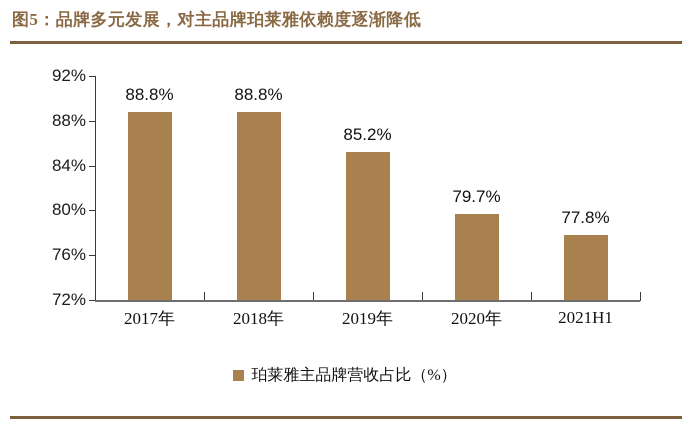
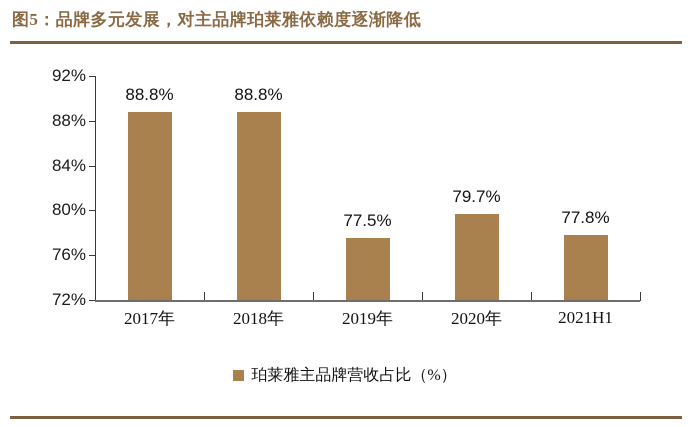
2019年: 85.2% -> 77.5%
